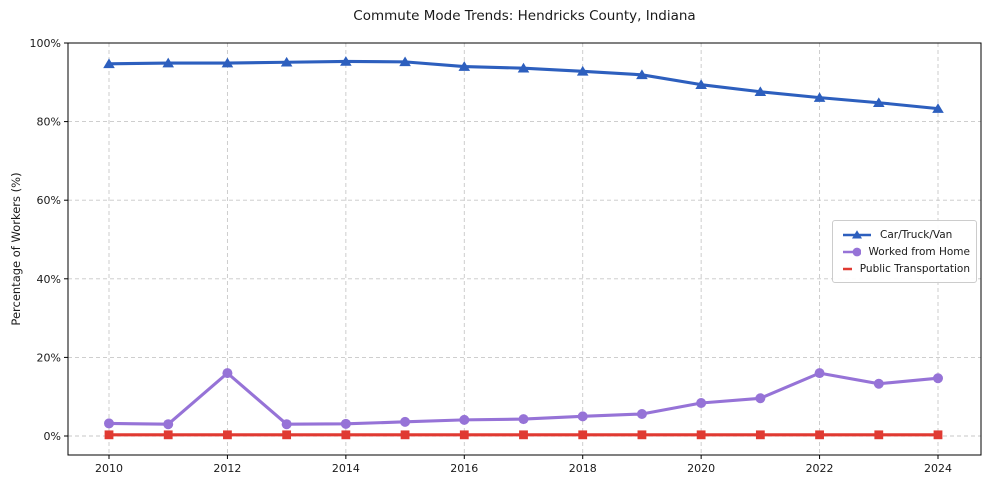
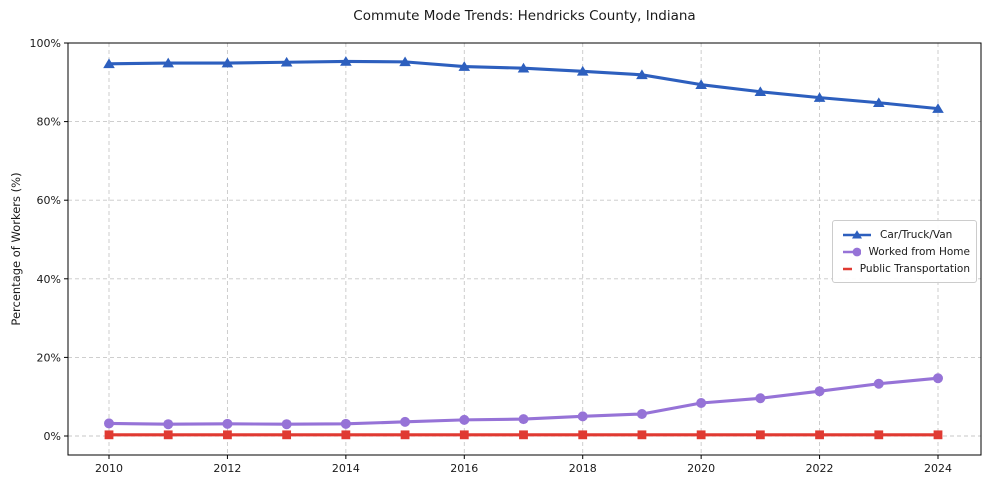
Worked from Home/2012: 16% -> 3%
Worked from Home/2022: 16% -> 11%
